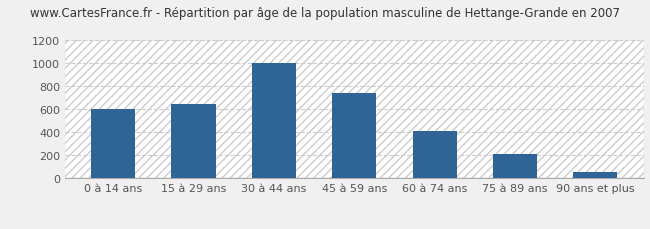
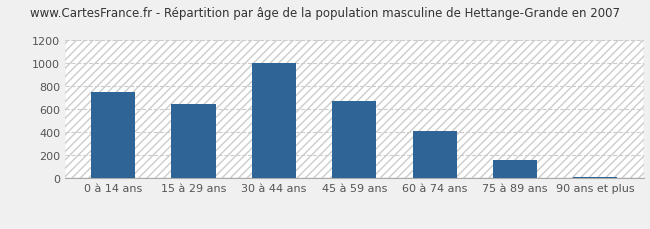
0 à 14 ans: 600 -> 760
45 à 59 ans: 740 -> 670
75 à 89 ans: 210 -> 160
90 ans et plus: 60 -> 20
